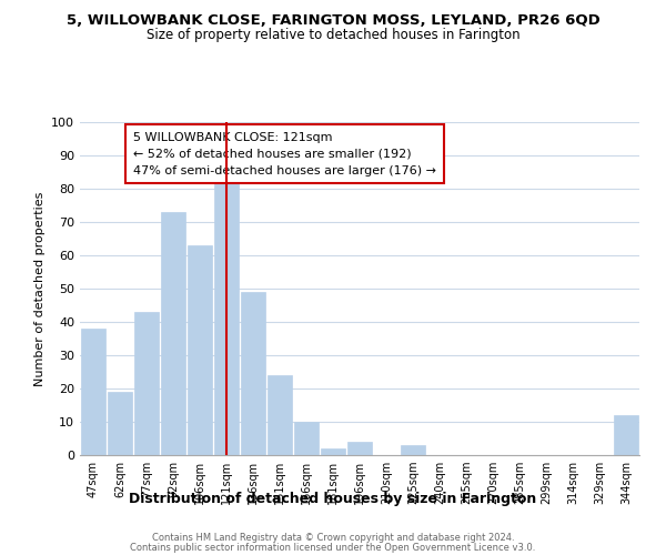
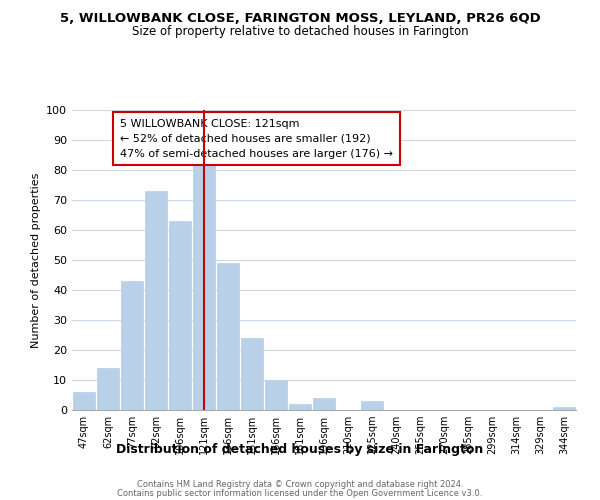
47sqm: 38 -> 6
62sqm: 19 -> 14
344sqm: 12 -> 1
